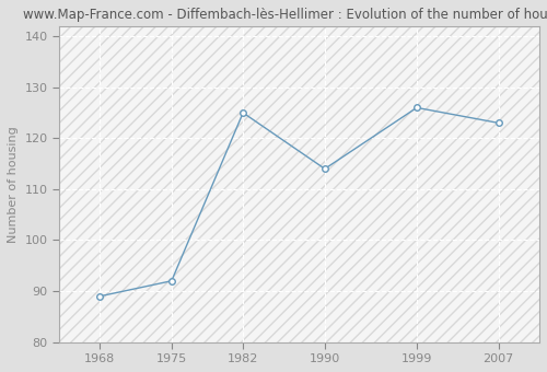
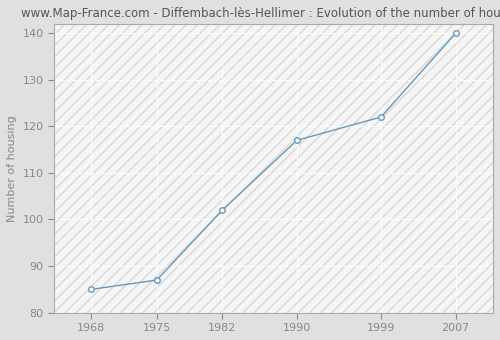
1968: 89 -> 85
1975: 92 -> 87
1982: 125 -> 102
1990: 114 -> 117
1999: 126 -> 122
2007: 123 -> 140
